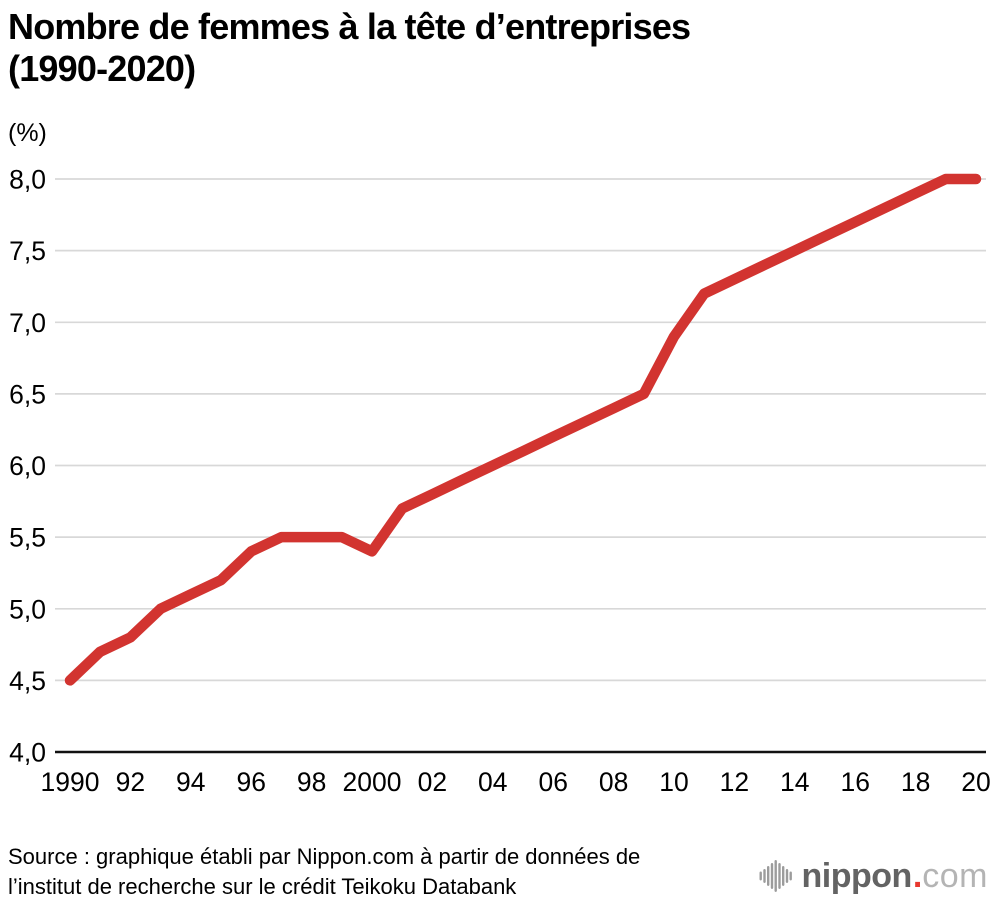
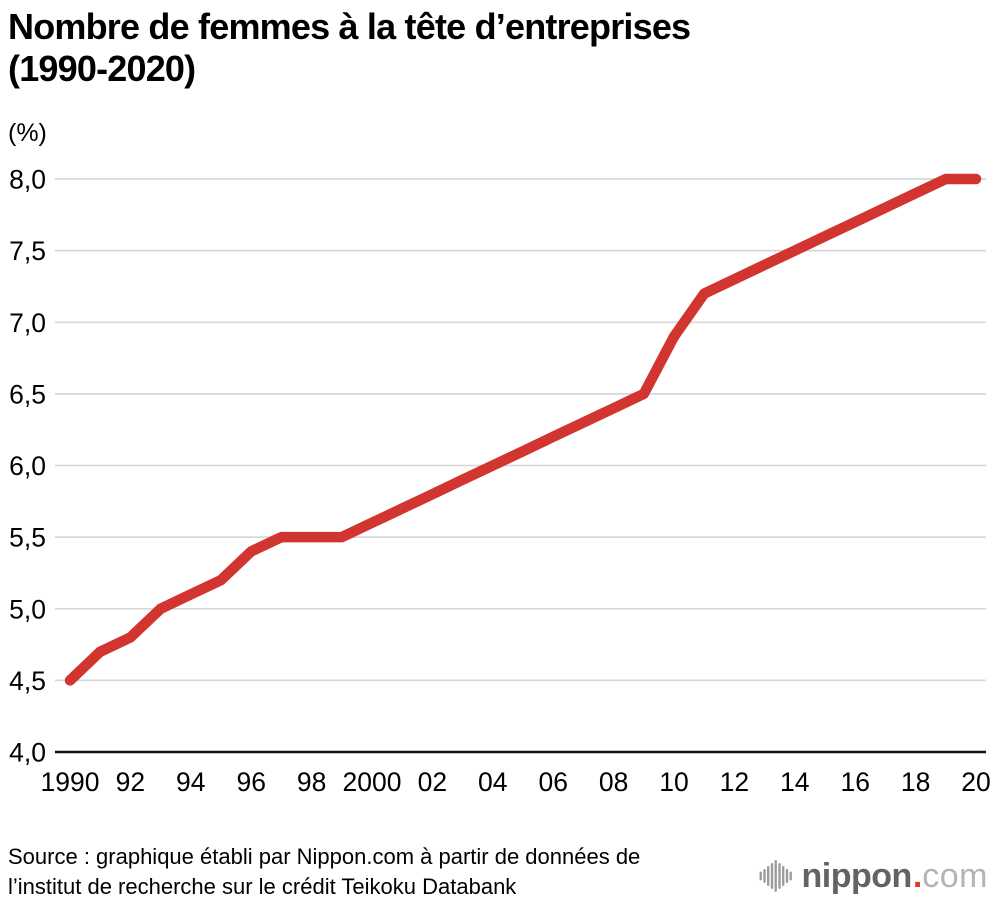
2000: 5.4 -> 5.6
